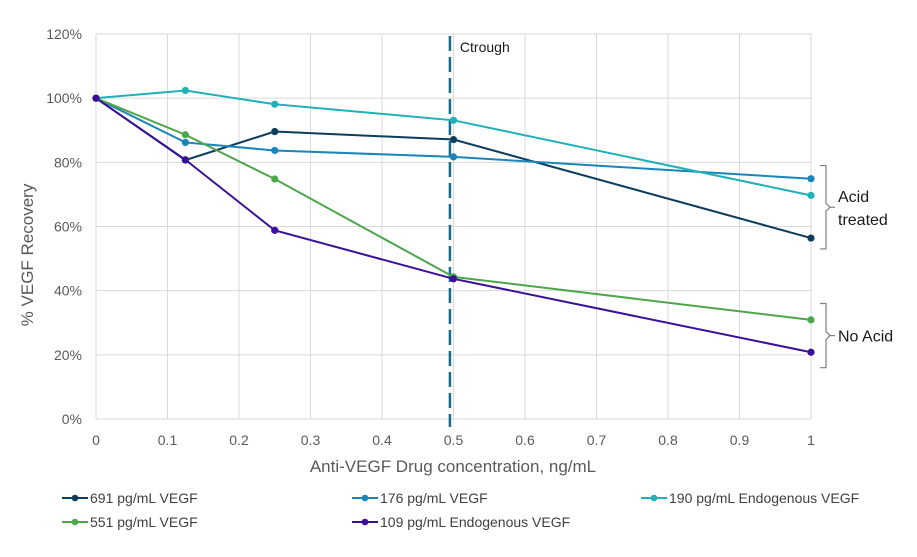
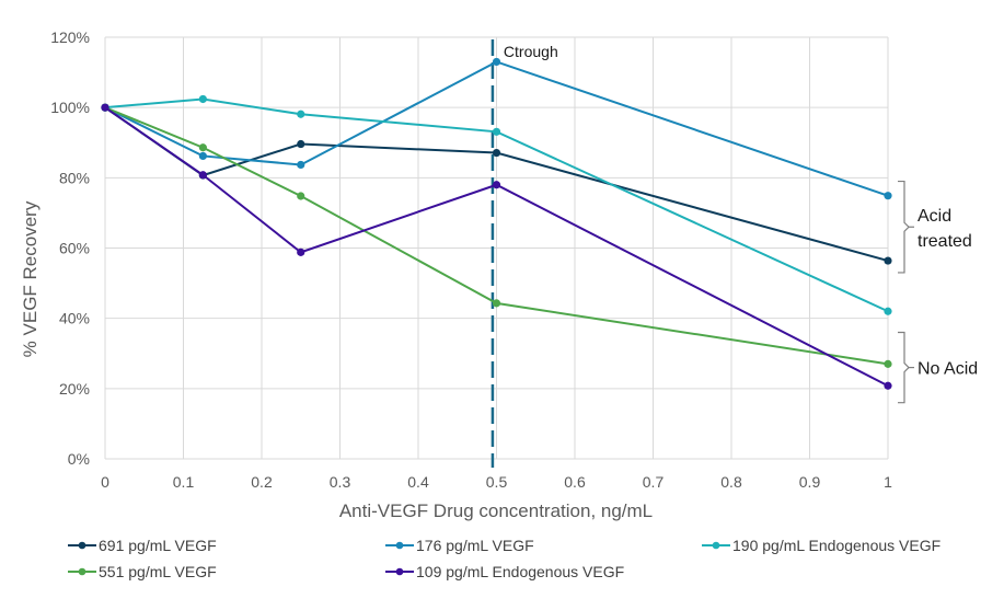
176 pg/mL VEGF/0.5: 82% -> 113%
109 pg/mL Endogenous VEGF/0.5: 44% -> 78%
190 pg/mL Endogenous VEGF/1: 70% -> 42%
551 pg/mL VEGF/1: 31% -> 27%
